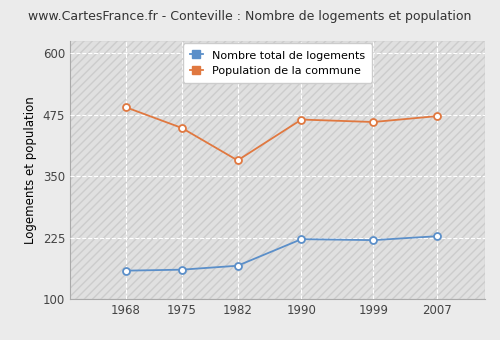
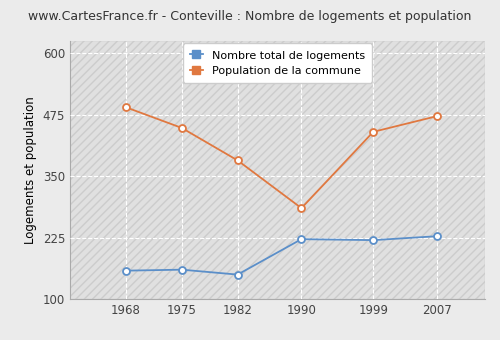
Nombre total de logements/1982: 168 -> 150
Population de la commune/1990: 465 -> 285
Population de la commune/1999: 460 -> 440
